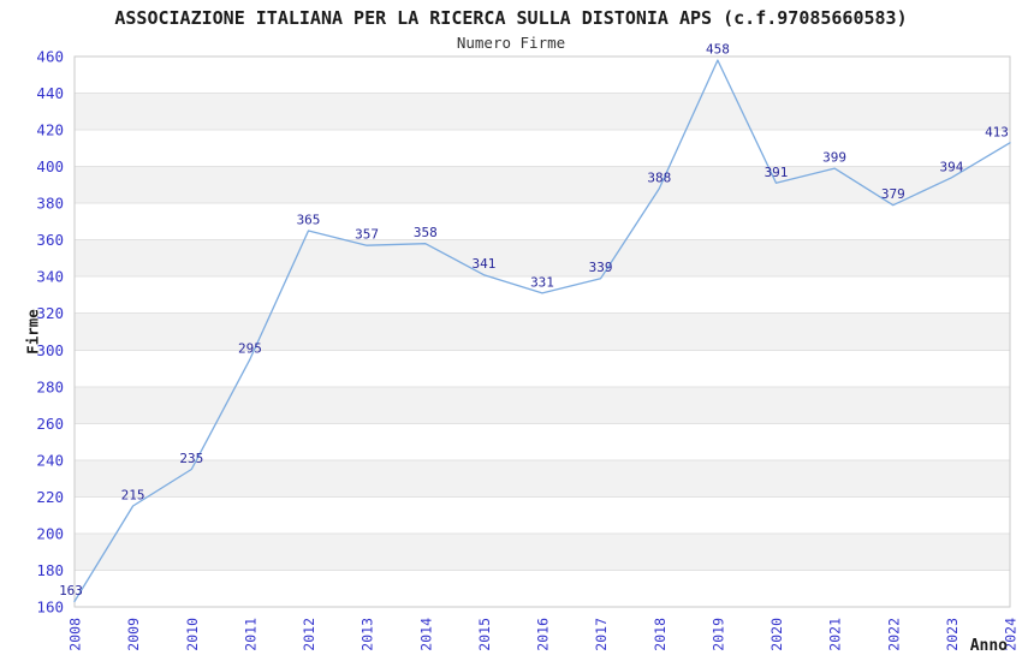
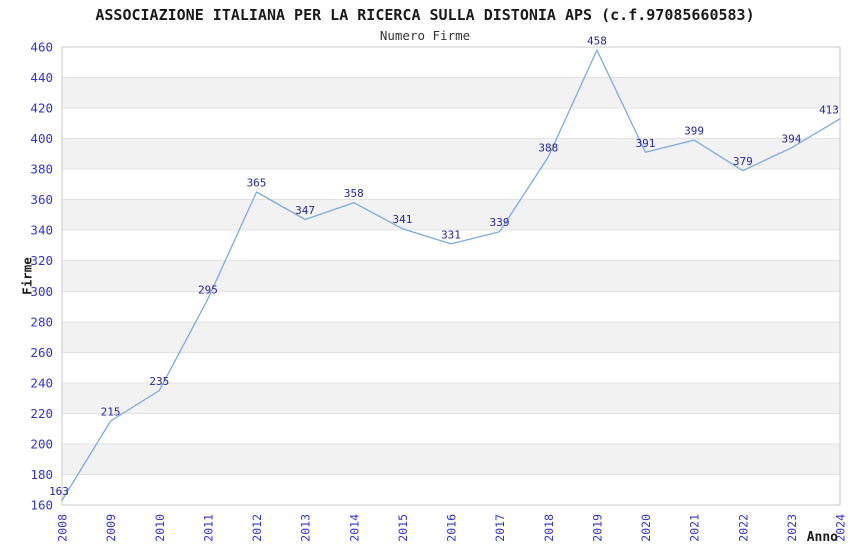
2013: 357 -> 347
